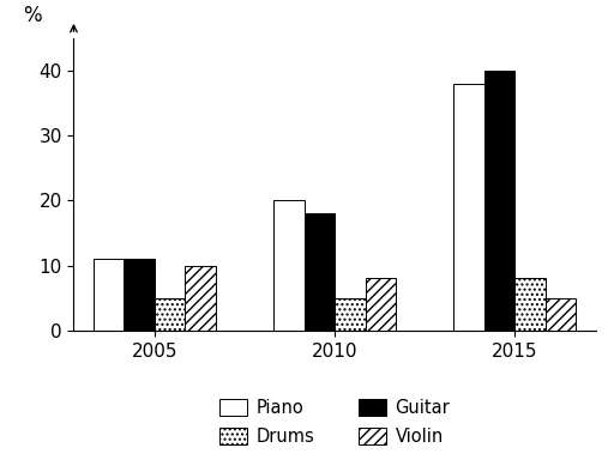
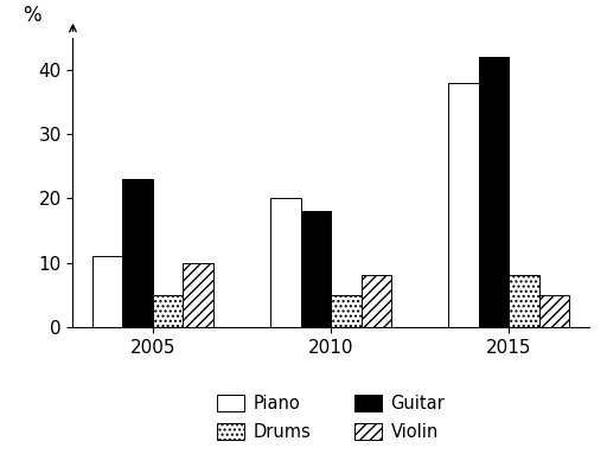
Guitar/2005: 11 -> 23
Guitar/2015: 40 -> 42
